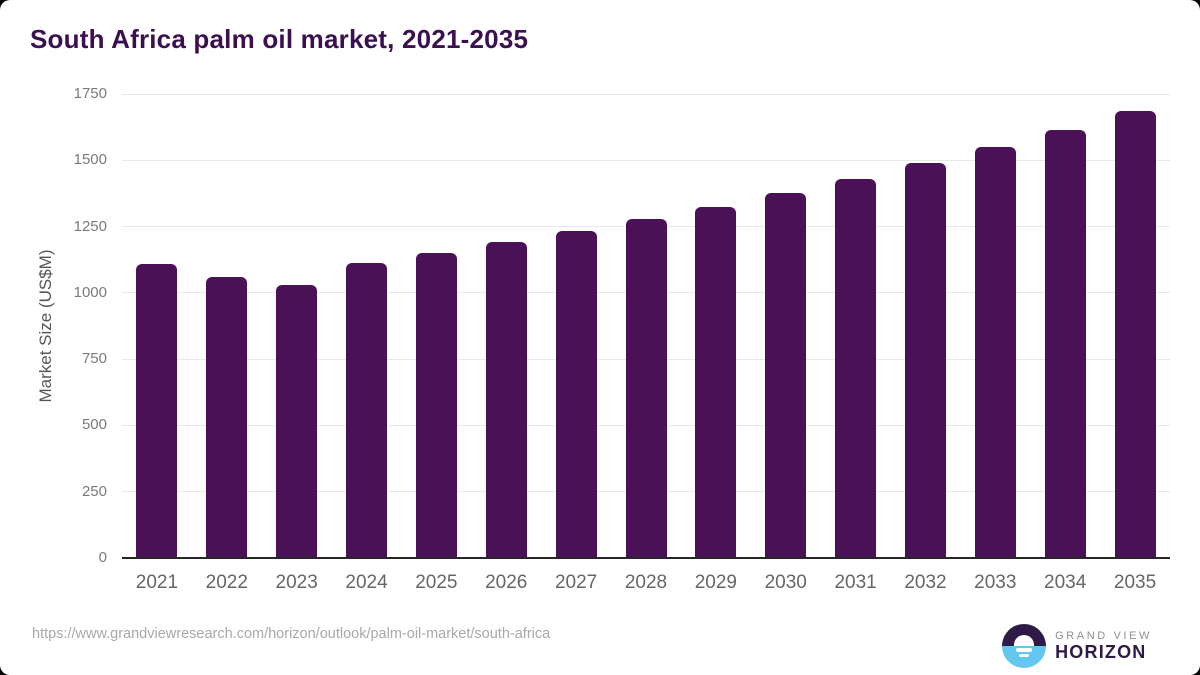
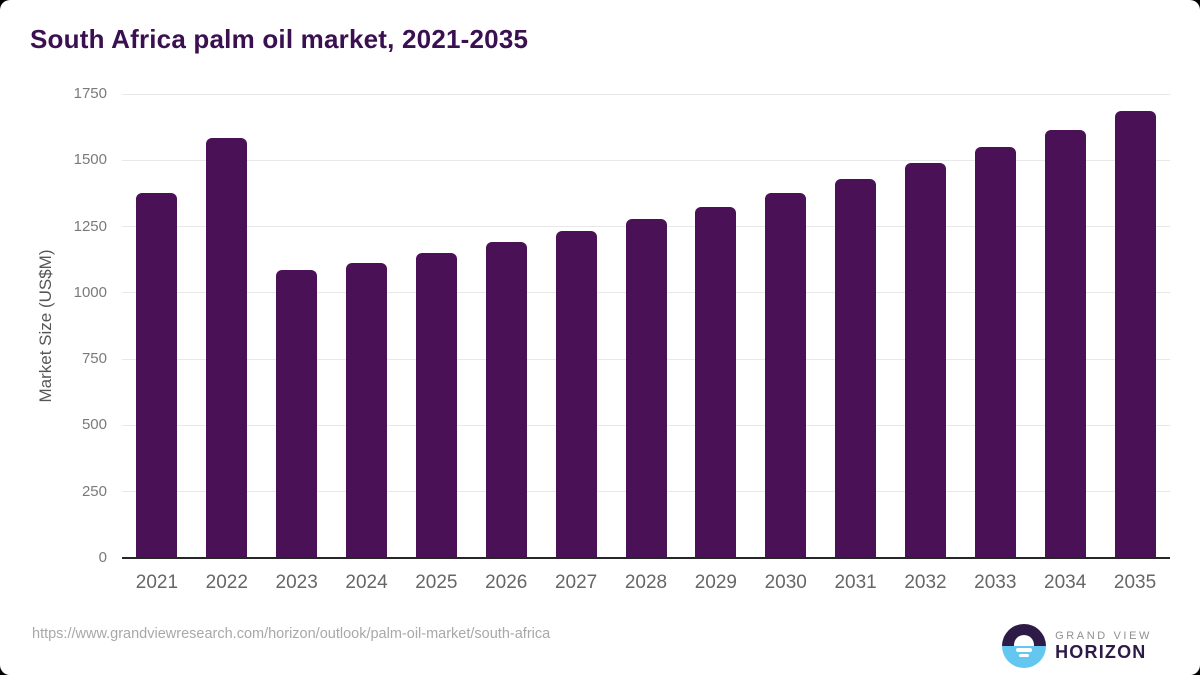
2021: 1110 -> 1380
2022: 1060 -> 1580
2023: 1030 -> 1090
